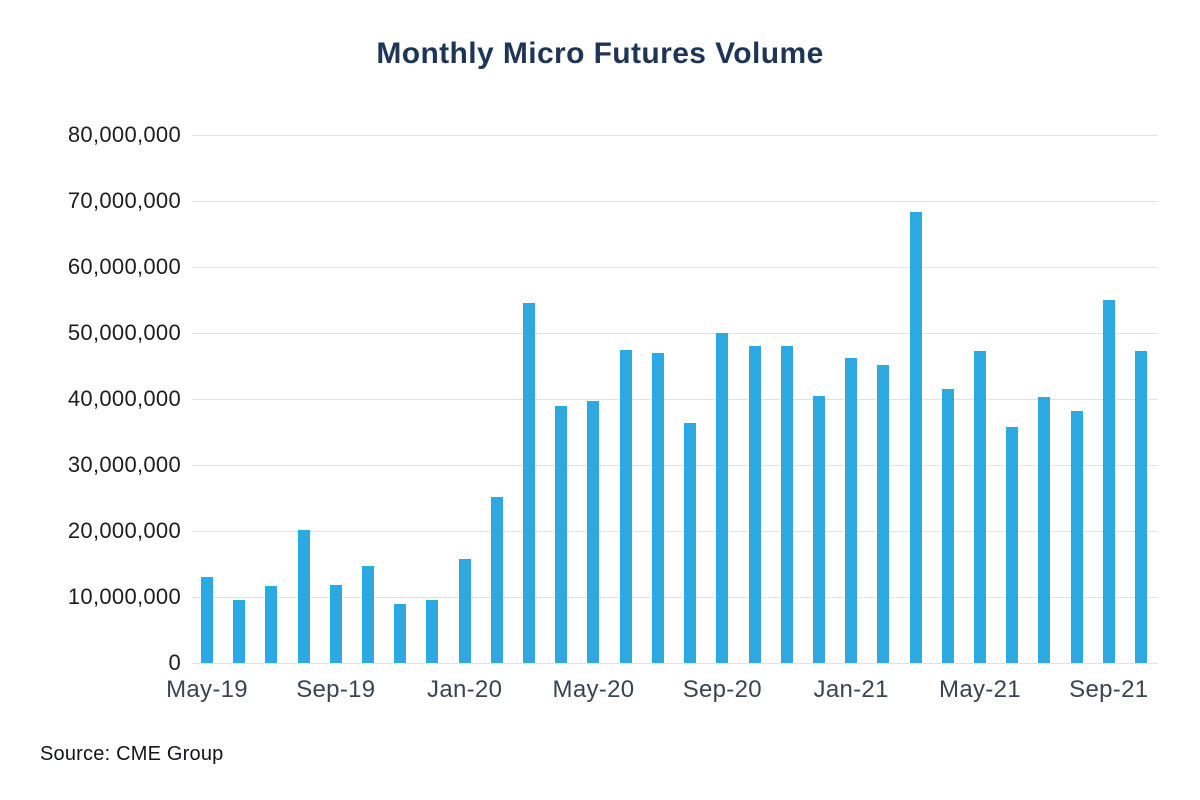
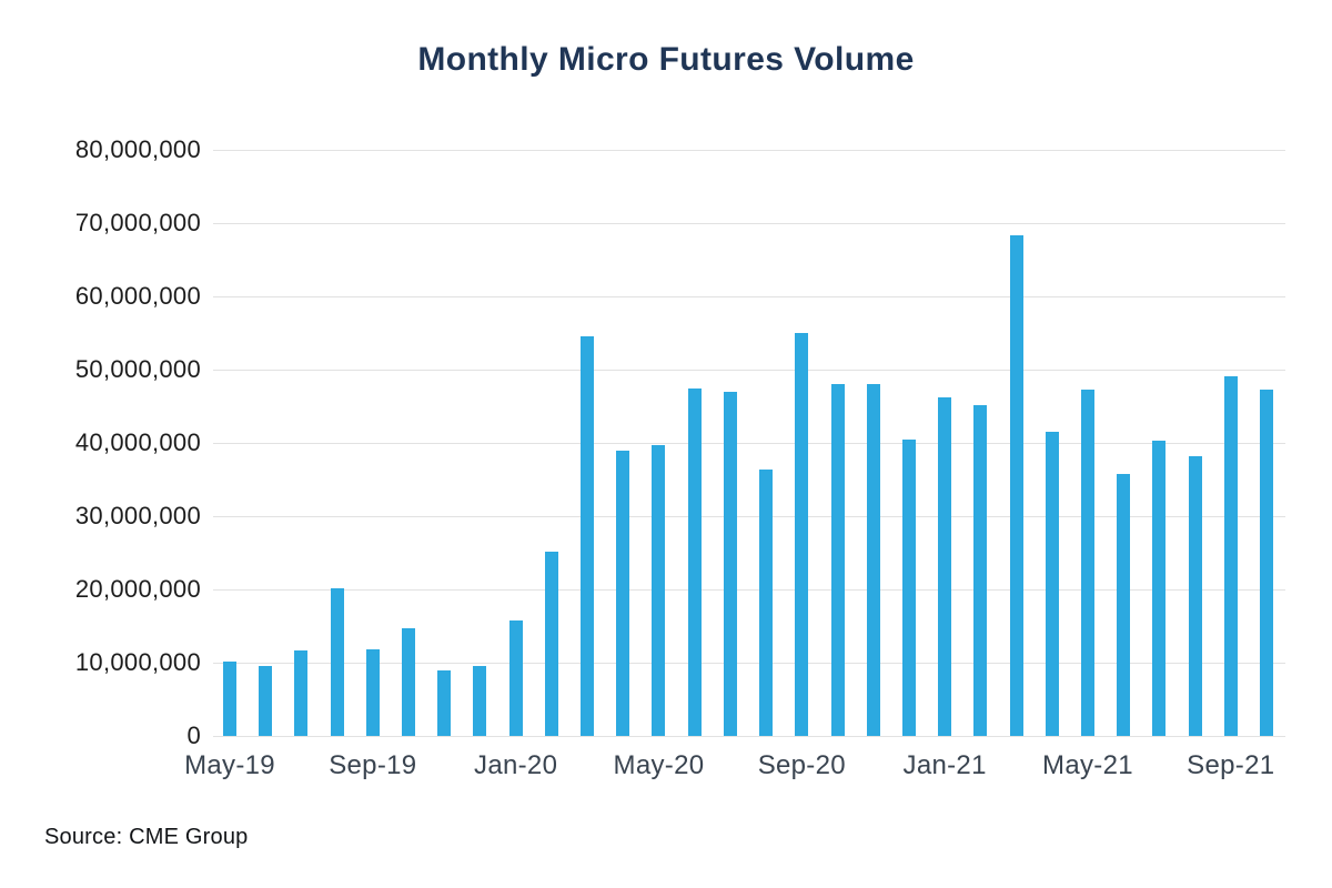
May-19: 13000000 -> 10000000
Sep-20: 50000000 -> 55000000
Sep-21: 55000000 -> 49000000
